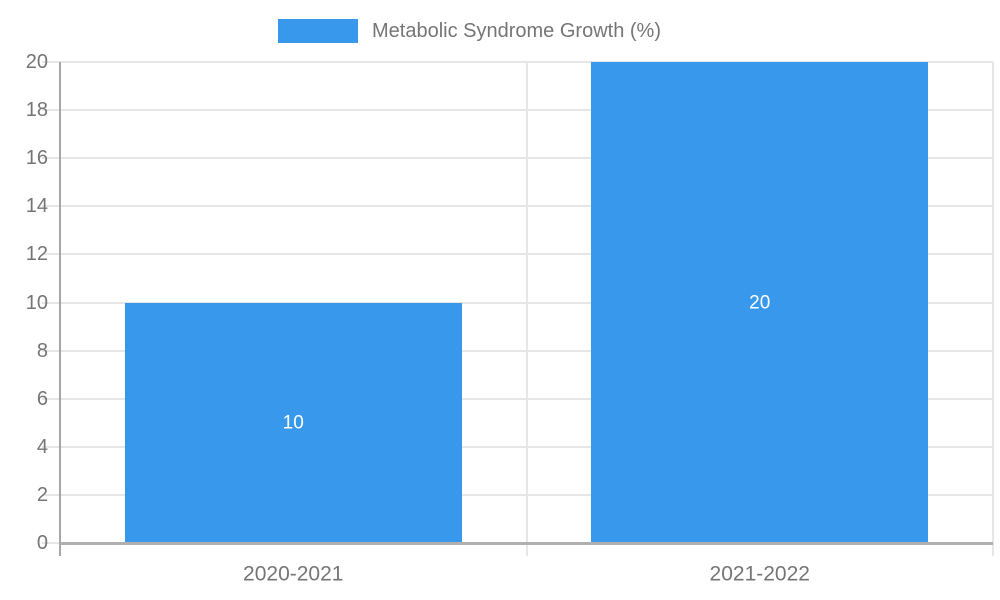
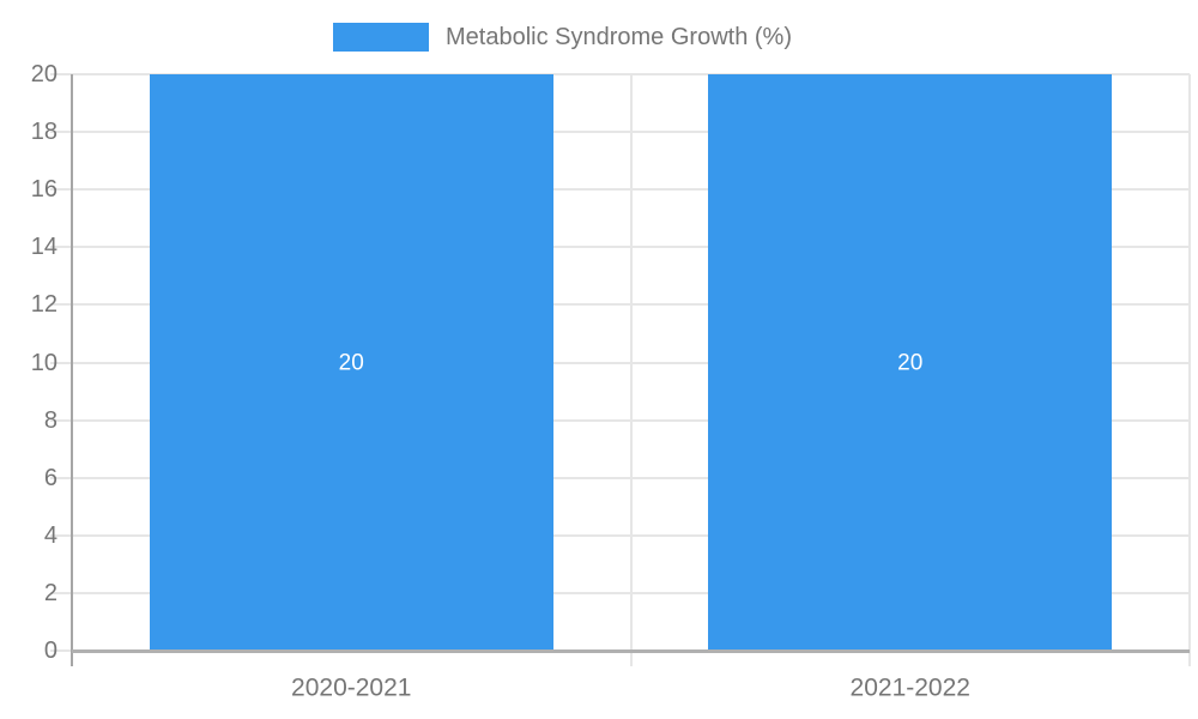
2020-2021: 10 -> 20
